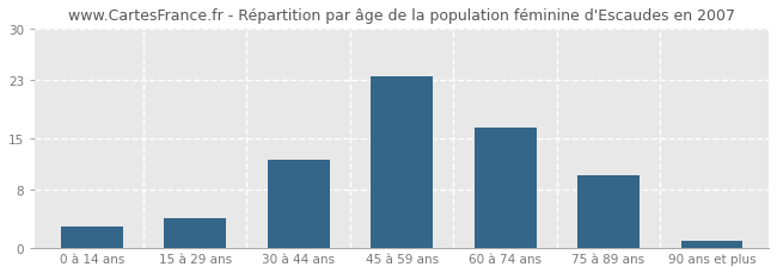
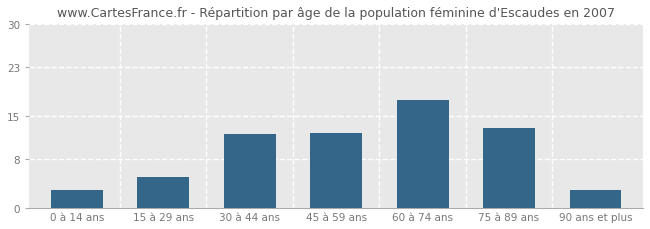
15 à 29 ans: 4.0 -> 5.0
45 à 59 ans: 23.5 -> 12.2
60 à 74 ans: 16.5 -> 17.6
75 à 89 ans: 10.0 -> 13.0
90 ans et plus: 1.0 -> 3.0
